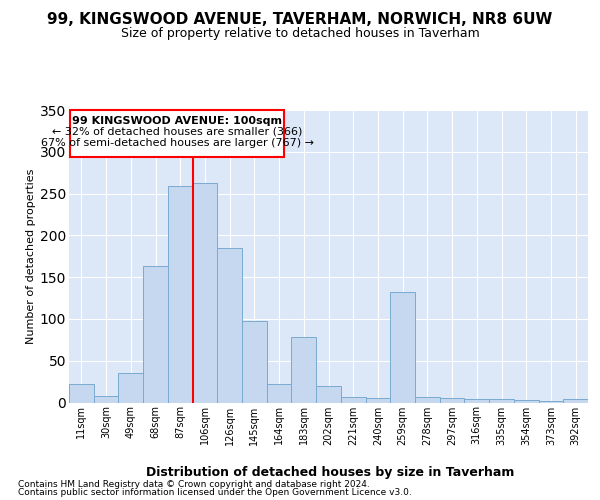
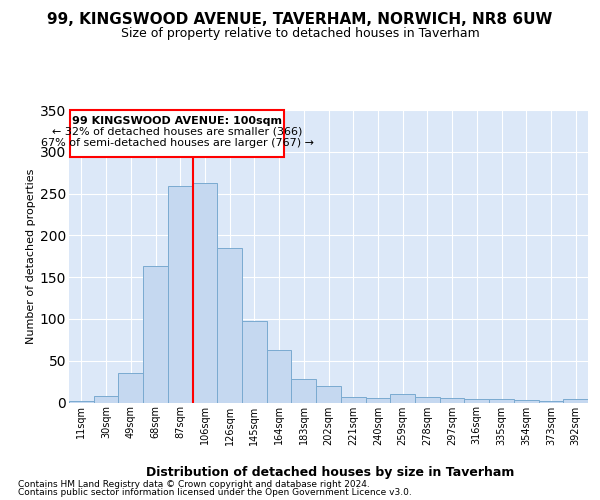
11sqm: 22 -> 2
164sqm: 22 -> 63
183sqm: 78 -> 28
259sqm: 132 -> 10
